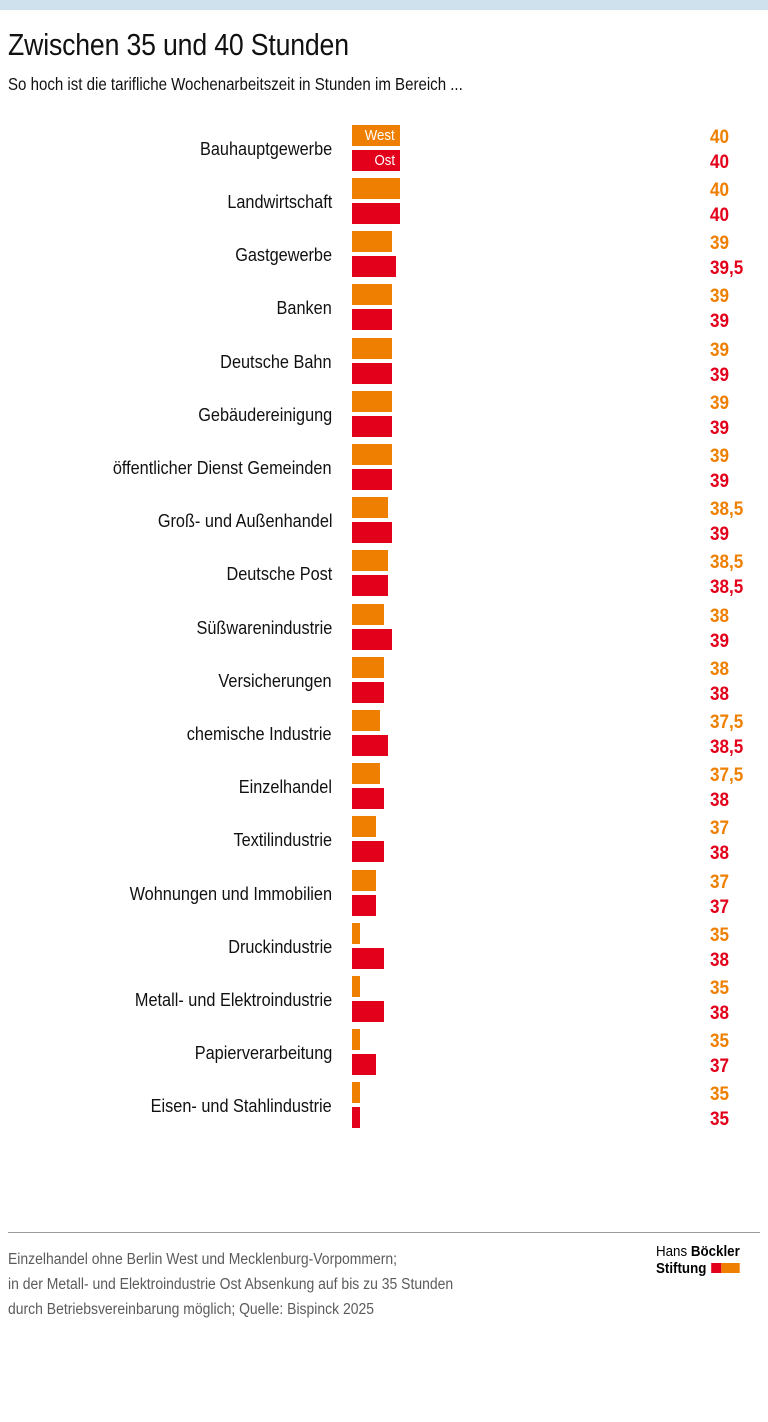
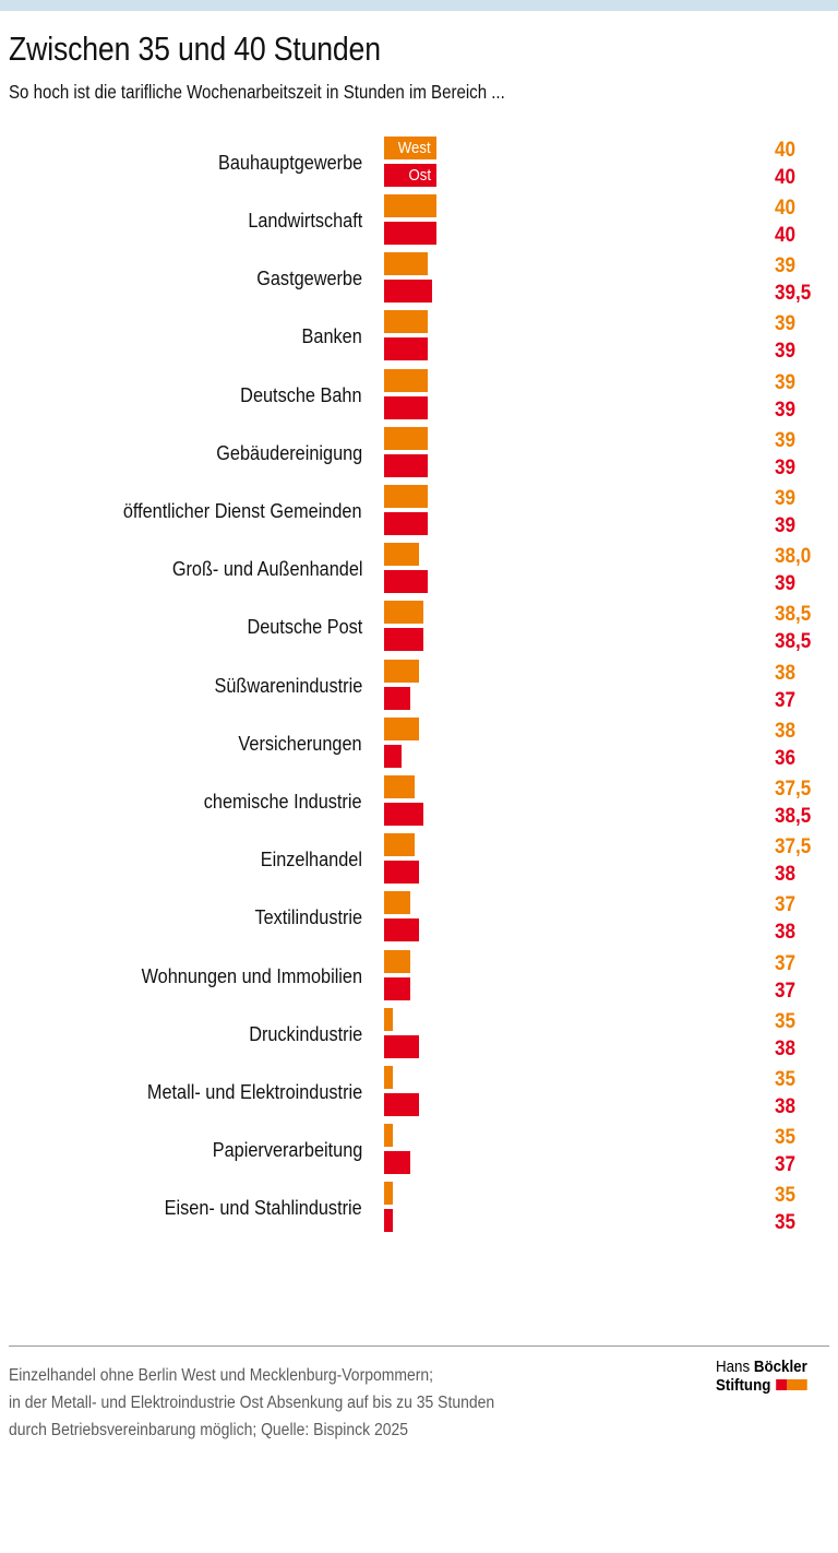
West/Groß- und Außenhandel: 38,5 -> 38,0
Ost/Süßwarenindustrie: 39 -> 37
Ost/Versicherungen: 38 -> 36
